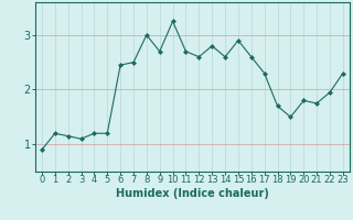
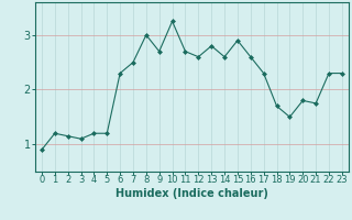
6: 2.45 -> 2.30
22: 1.95 -> 2.30
